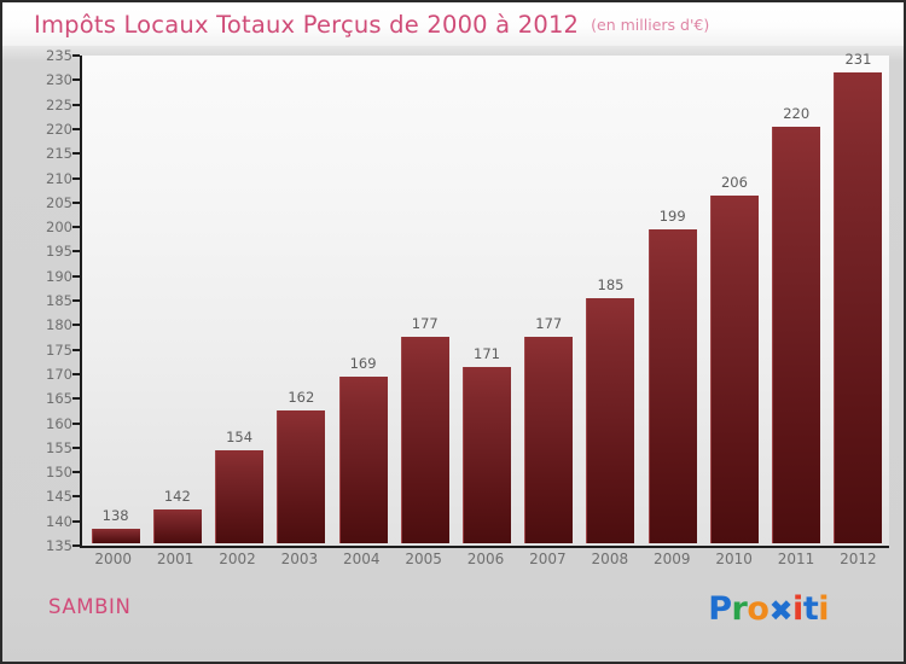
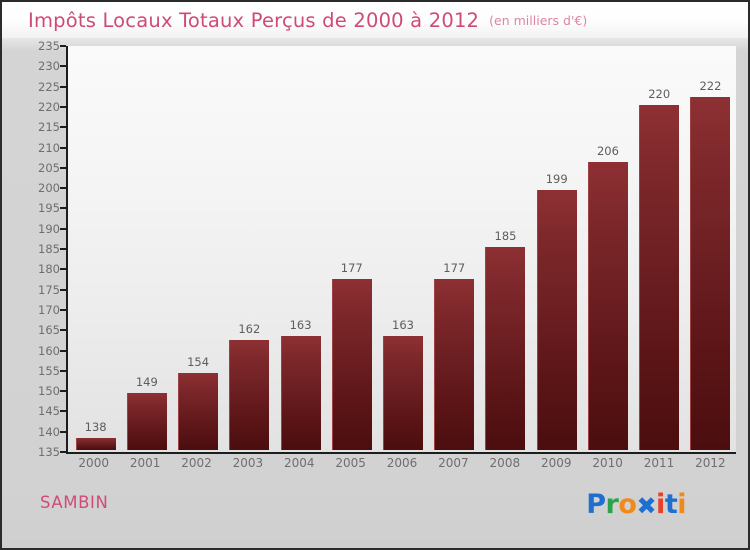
2001: 142 -> 149
2004: 169 -> 163
2006: 171 -> 163
2012: 231 -> 222
